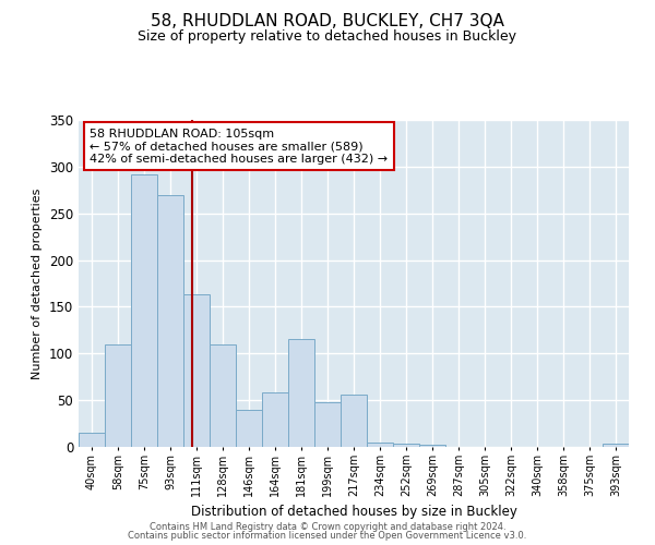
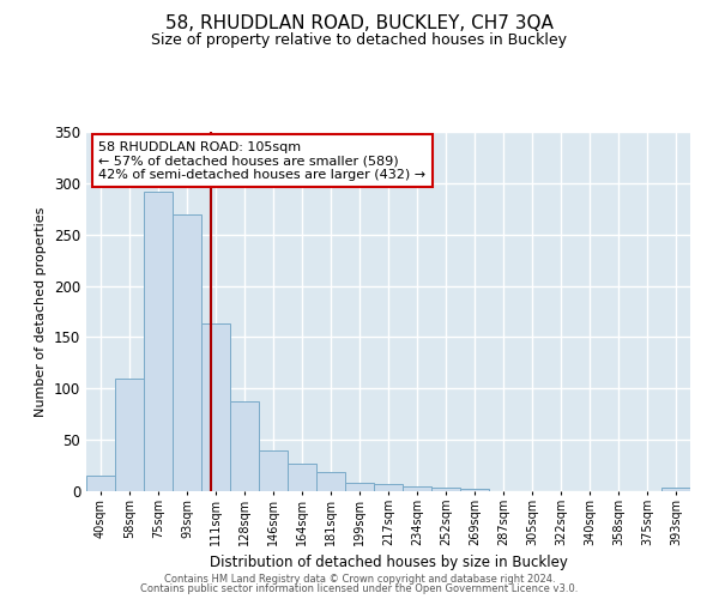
128sqm: 110 -> 87
164sqm: 58 -> 27
181sqm: 116 -> 19
199sqm: 48 -> 8
217sqm: 56 -> 7
